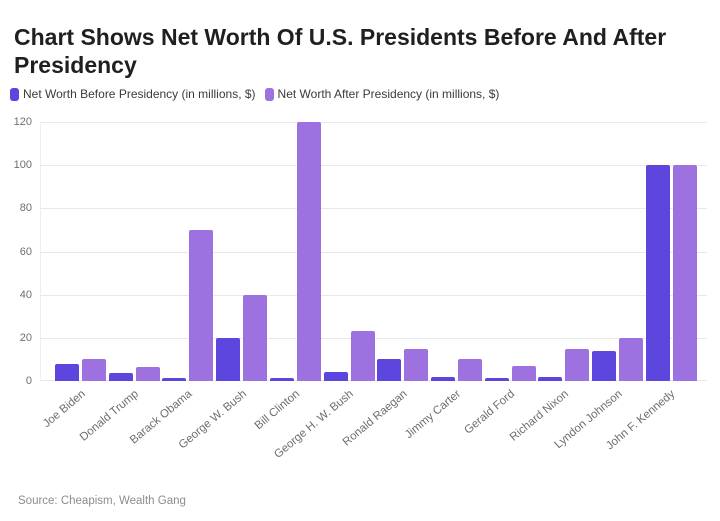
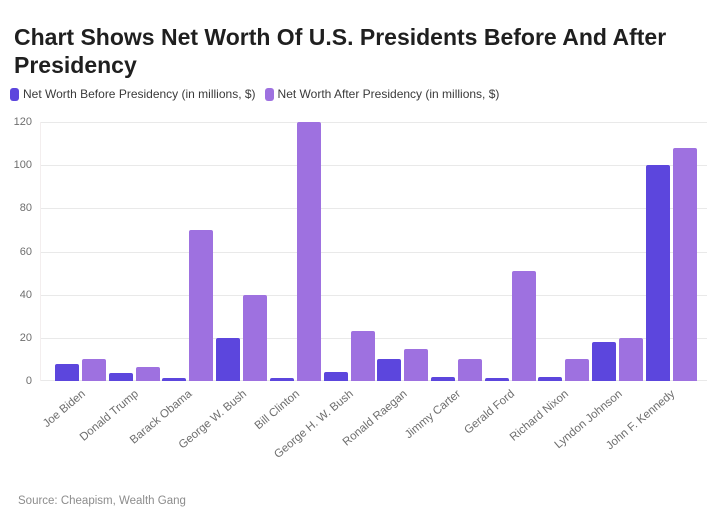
Net Worth After Presidency (in millions, $)/Gerald Ford: 7 -> 51
Net Worth After Presidency (in millions, $)/Richard Nixon: 15 -> 10
Net Worth Before Presidency (in millions, $)/Lyndon Johnson: 14 -> 18
Net Worth After Presidency (in millions, $)/John F. Kennedy: 100 -> 108
